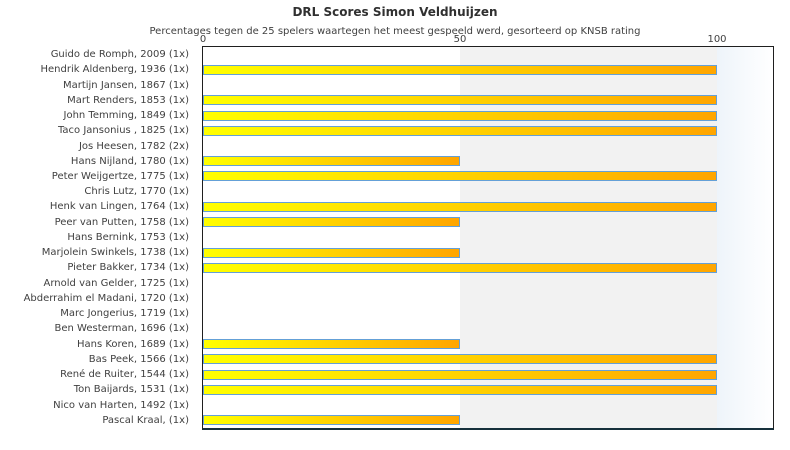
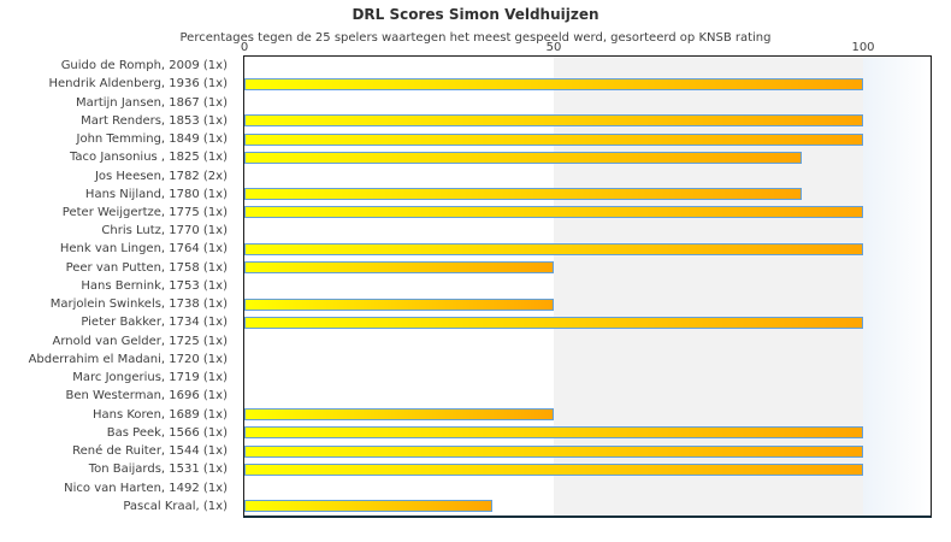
Taco Jansonius , 1825 (1x): 100 -> 90
Hans Nijland, 1780 (1x): 50 -> 90
Pascal Kraal, (1x): 50 -> 40
